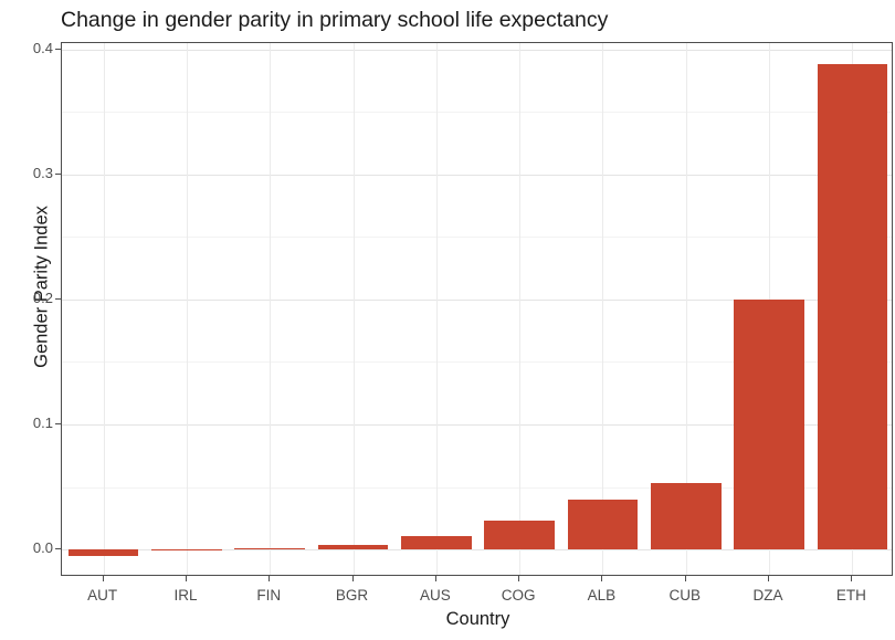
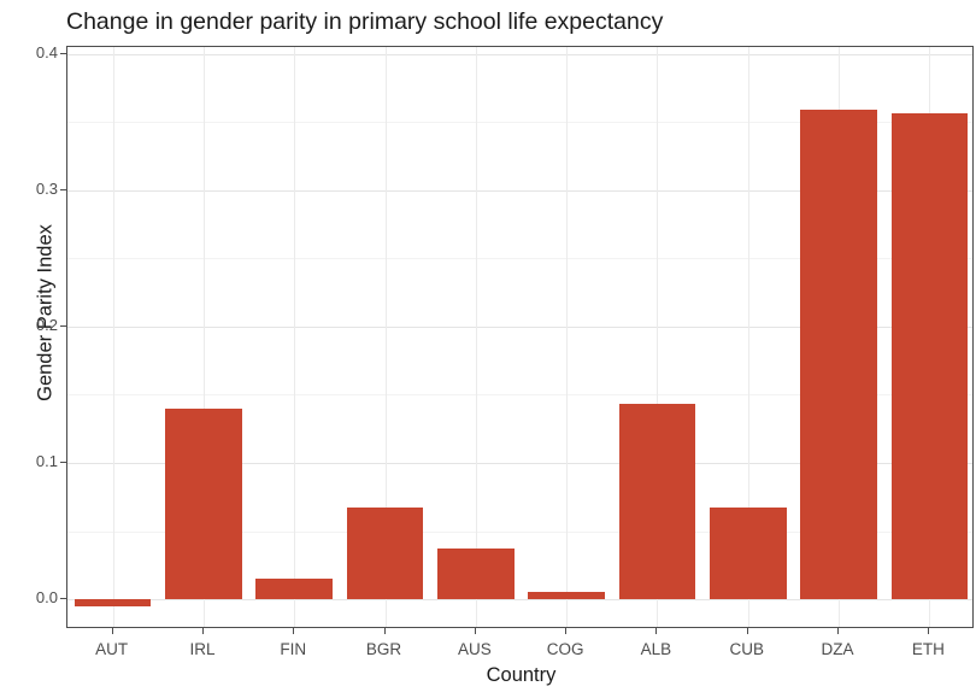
IRL: 0.001 -> 0.140
FIN: 0.001 -> 0.015
BGR: 0.004 -> 0.067
AUS: 0.011 -> 0.037
COG: 0.023 -> 0.005
ALB: 0.040 -> 0.143
CUB: 0.053 -> 0.067
DZA: 0.200 -> 0.359
ETH: 0.388 -> 0.356
